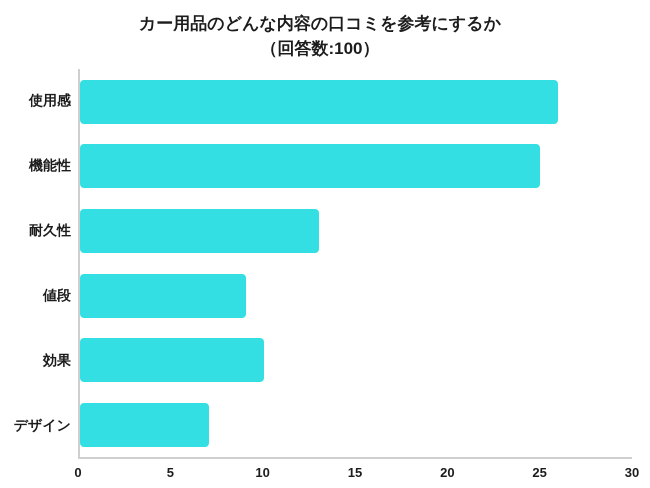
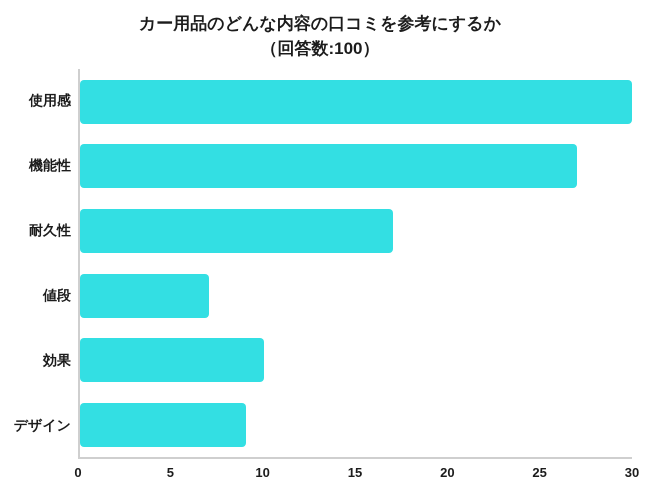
使用感: 26 -> 30
機能性: 25 -> 27
耐久性: 13 -> 17
値段: 9 -> 7
デザイン: 7 -> 9
